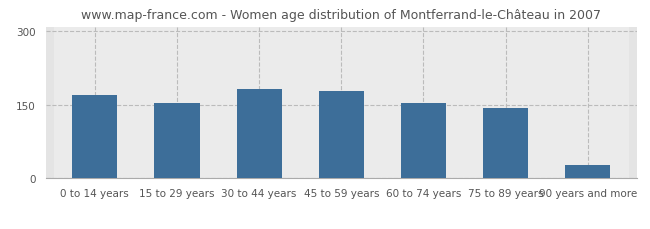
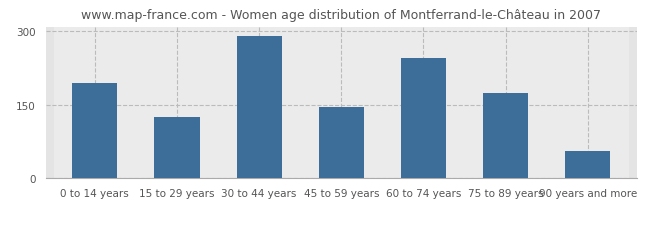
0 to 14 years: 170 -> 195
15 to 29 years: 155 -> 125
30 to 44 years: 183 -> 290
45 to 59 years: 179 -> 145
60 to 74 years: 155 -> 245
75 to 89 years: 144 -> 175
90 years and more: 28 -> 55
